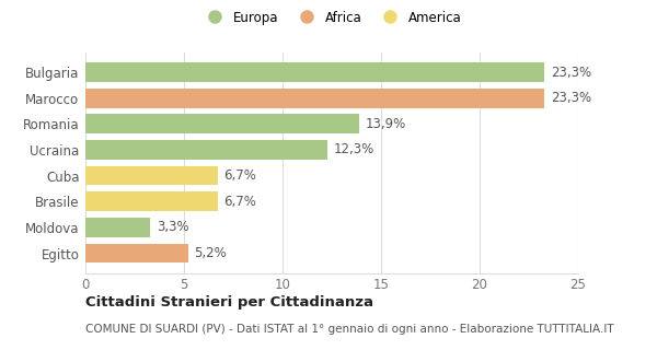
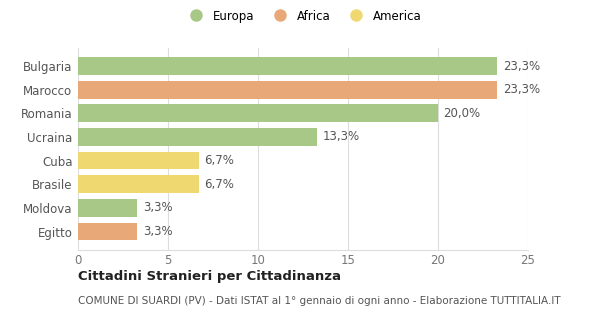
Romania: 13,9% -> 20,0%
Ucraina: 12,3% -> 13,3%
Egitto: 5,2% -> 3,3%
